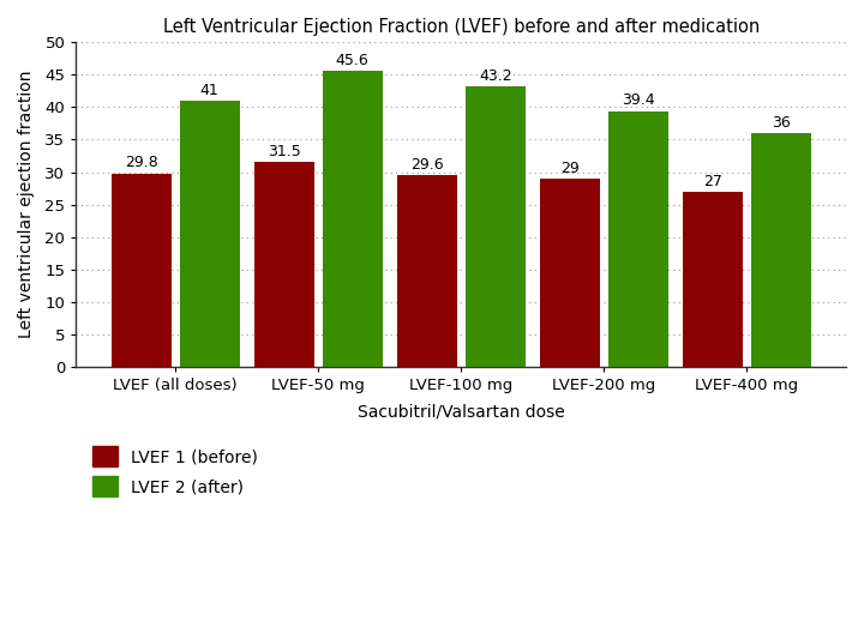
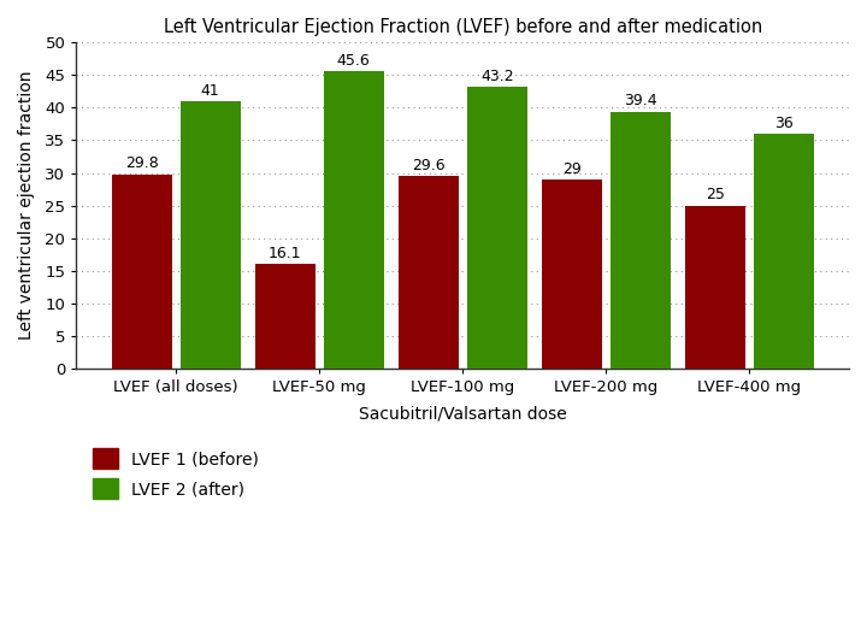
LVEF 1 (before)/LVEF-50 mg: 31.5 -> 16.1
LVEF 1 (before)/LVEF-400 mg: 27 -> 25
